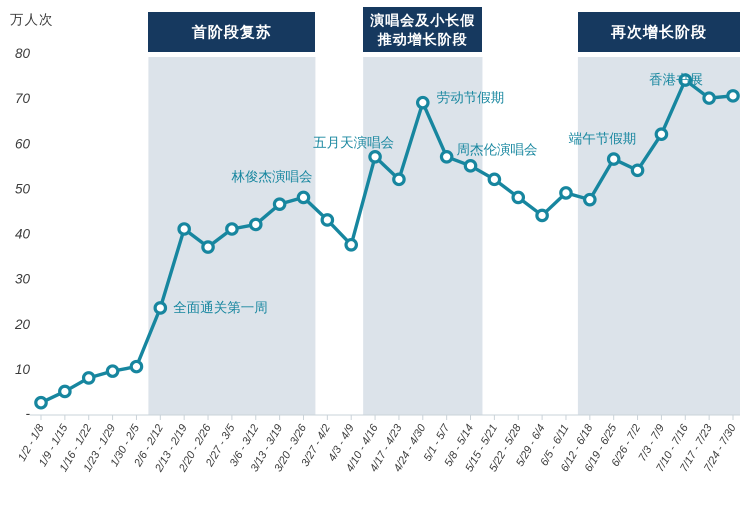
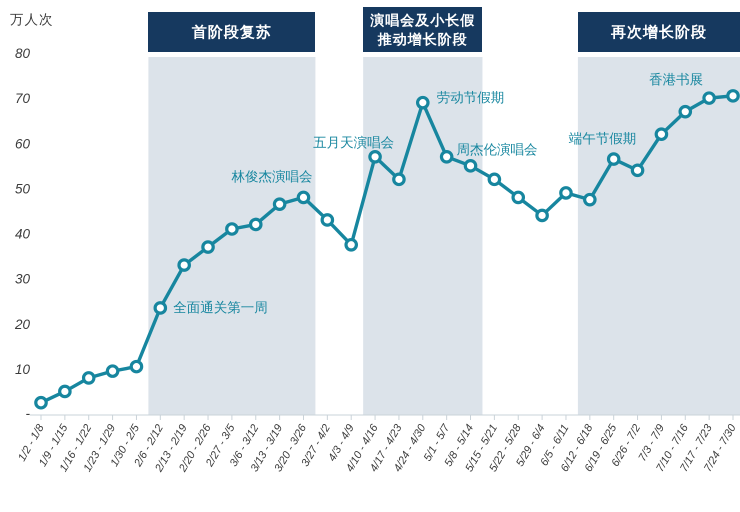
2/13 - 2/19: 41 -> 33
7/10 - 7/16: 74 -> 67
